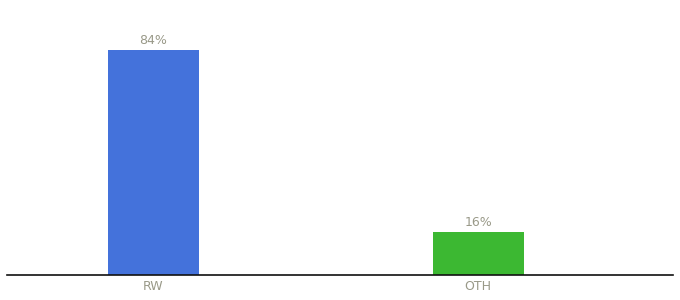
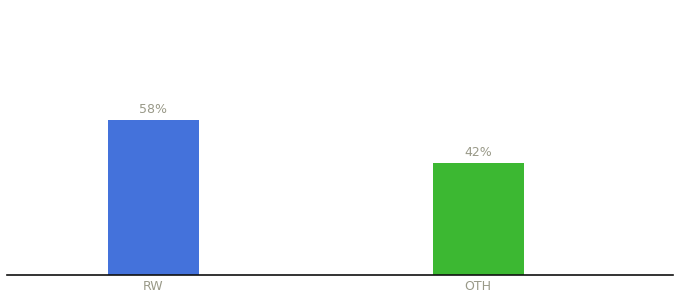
RW: 84% -> 58%
OTH: 16% -> 42%
